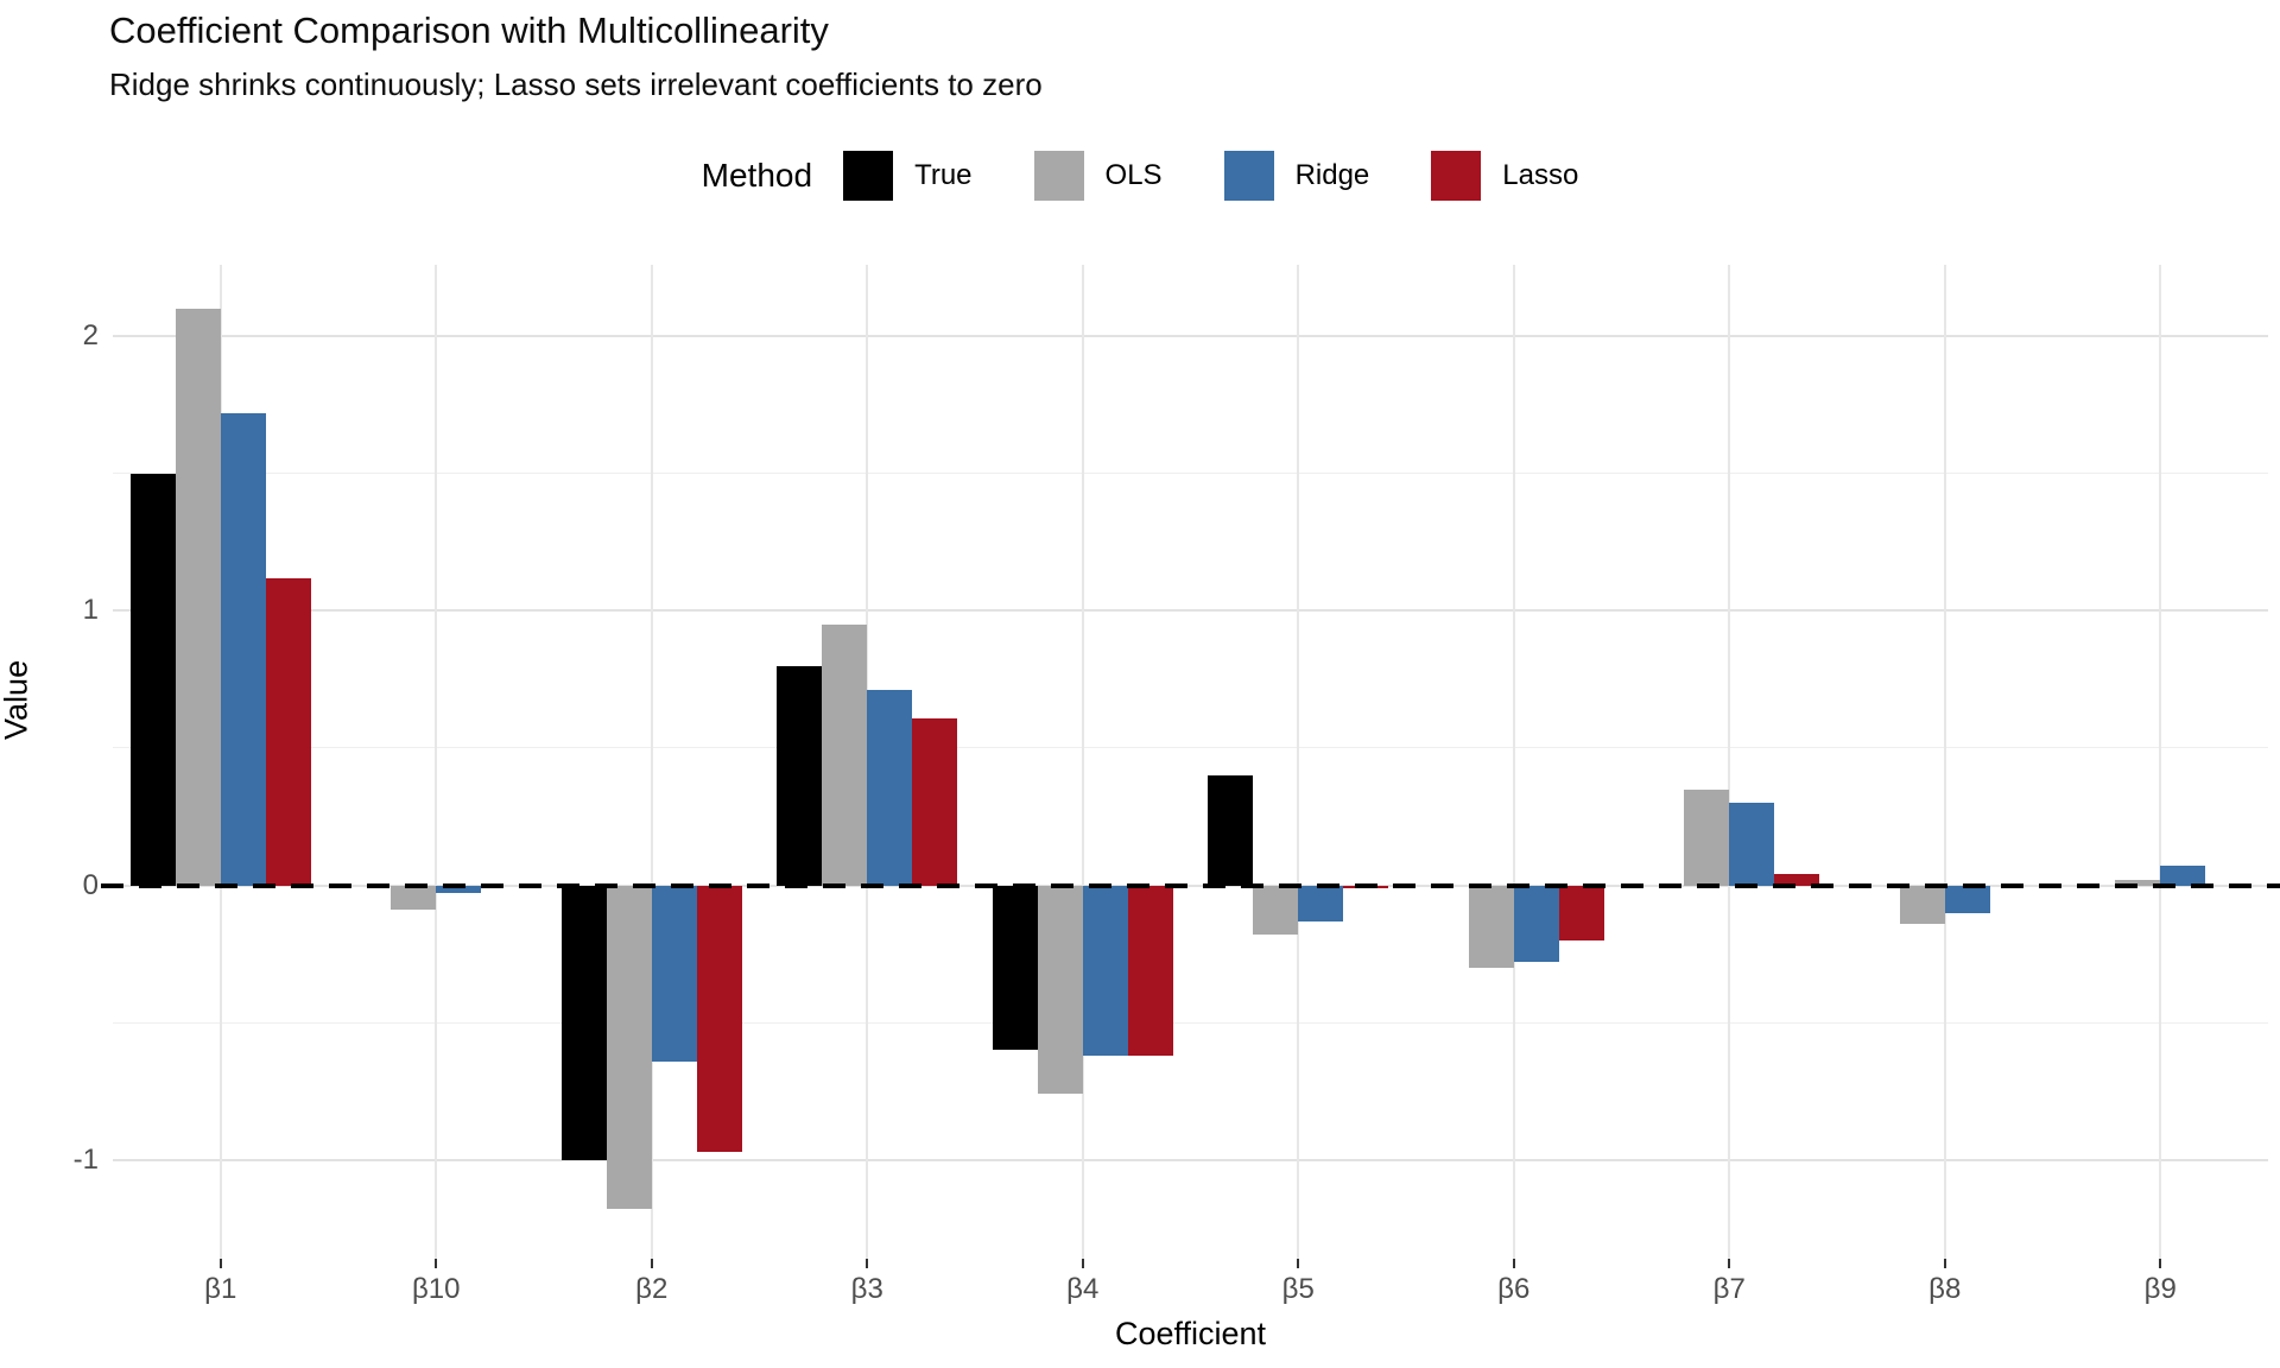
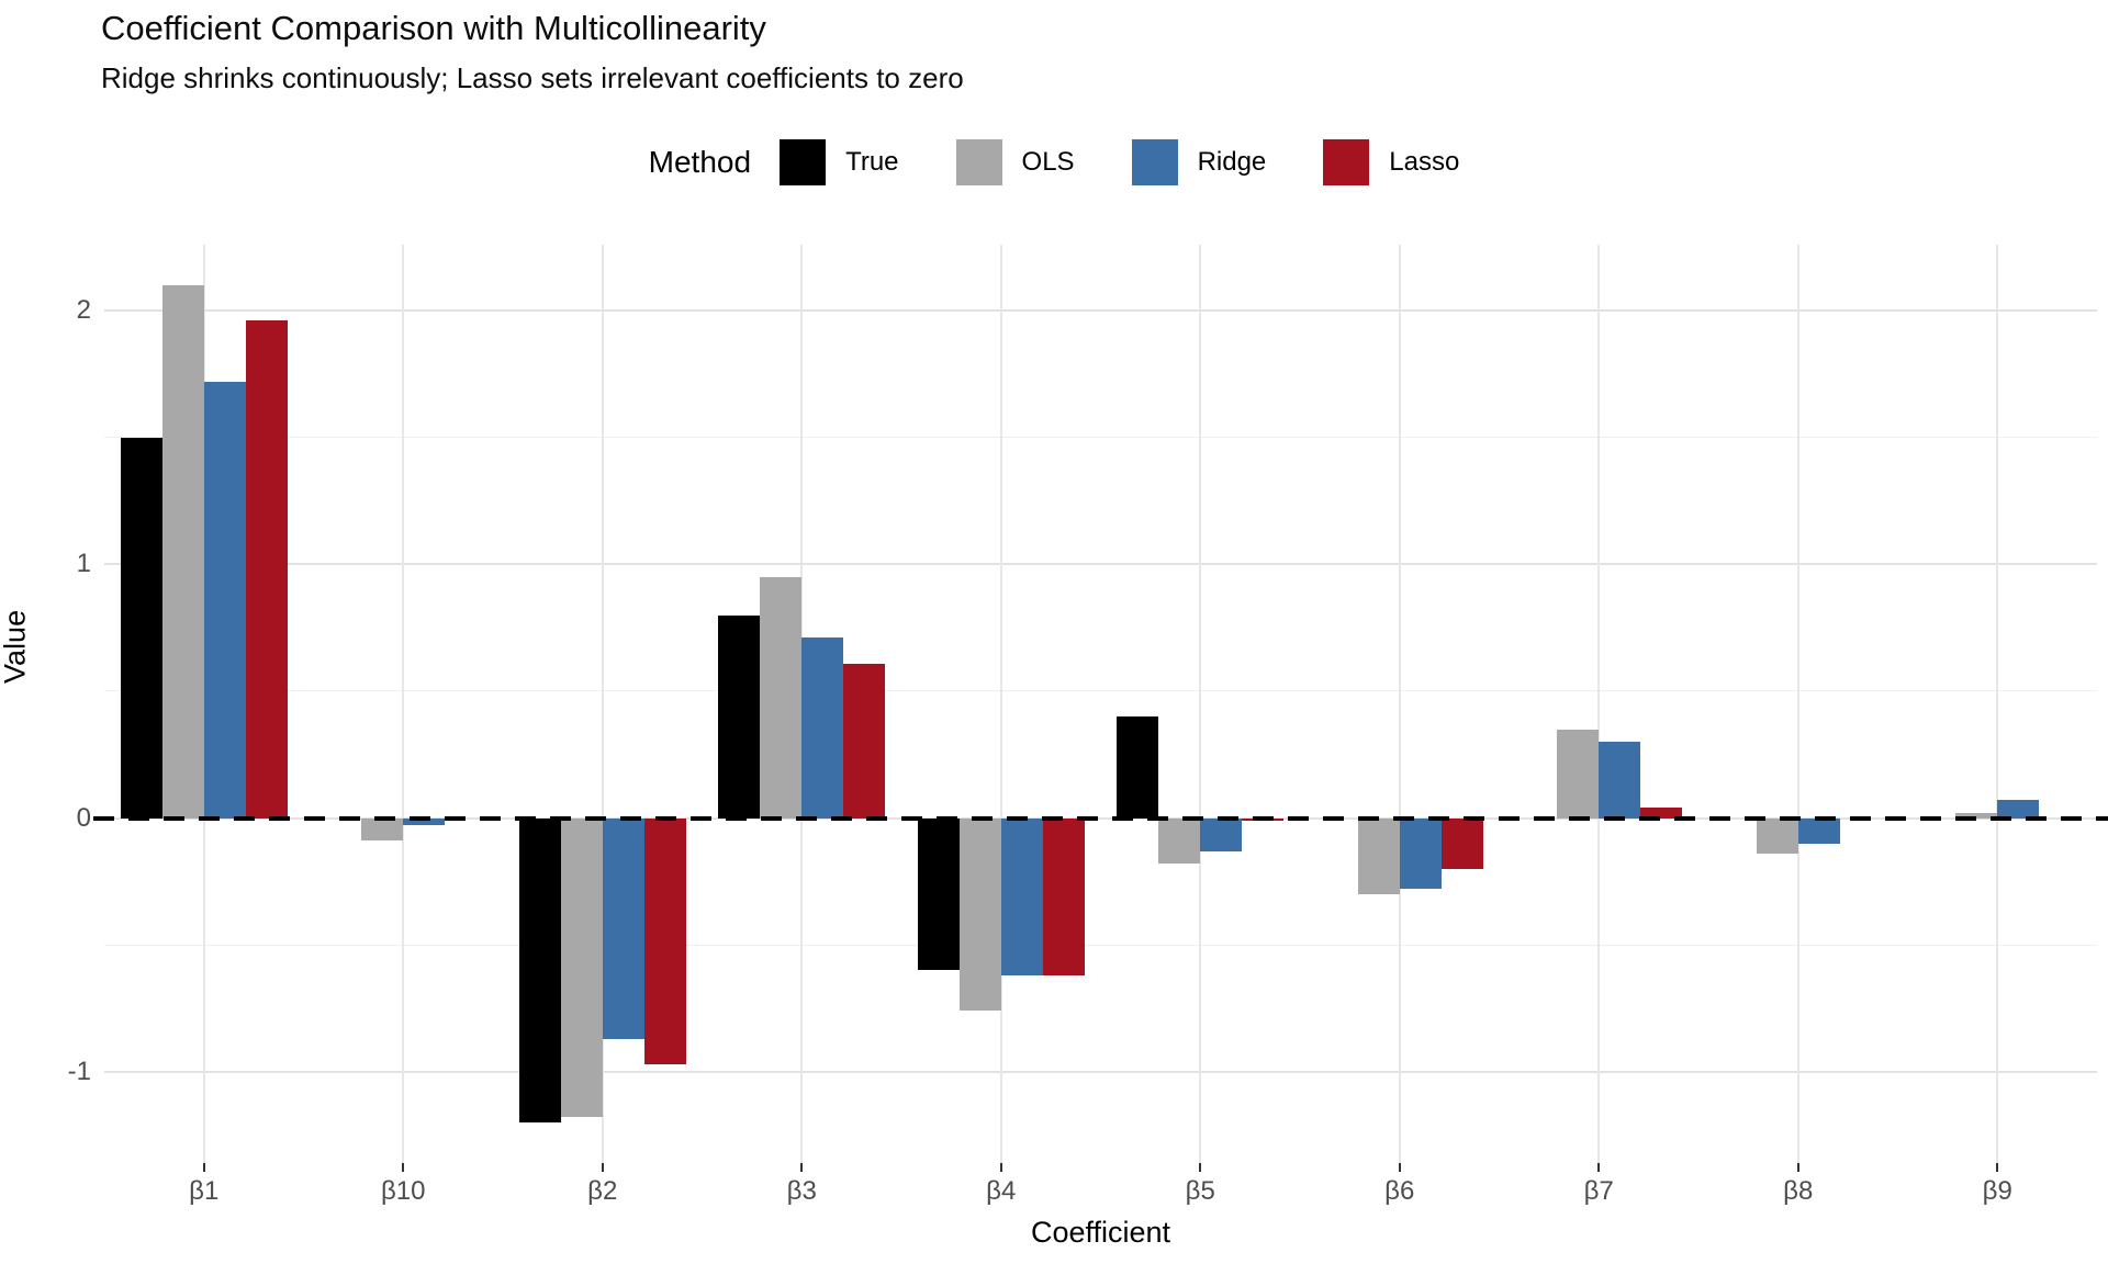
Lasso/β1: 1.12 -> 1.96
True/β2: -1.0 -> -1.2
Ridge/β2: -0.64 -> -0.87
